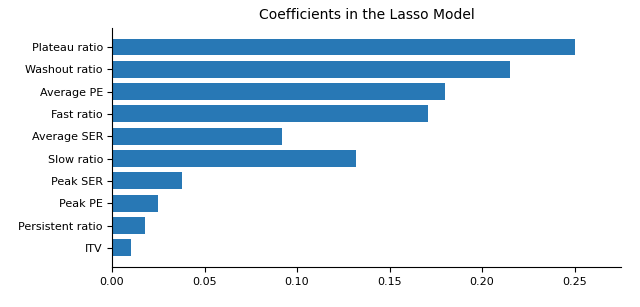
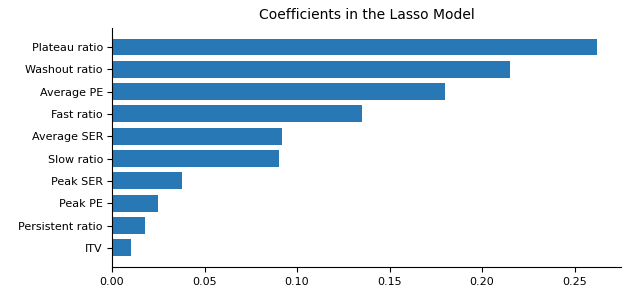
Plateau ratio: 0.250 -> 0.262
Fast ratio: 0.171 -> 0.135
Slow ratio: 0.132 -> 0.090
